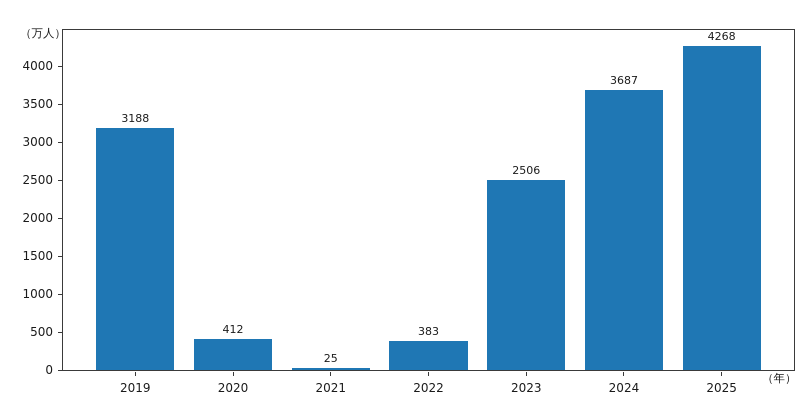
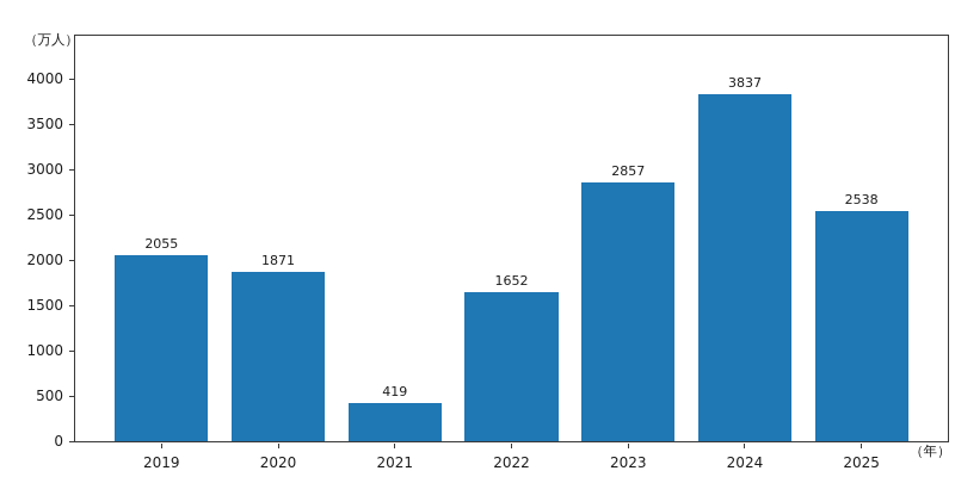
2019: 3188 -> 2055
2020: 412 -> 1871
2021: 25 -> 419
2022: 383 -> 1652
2023: 2506 -> 2857
2024: 3687 -> 3837
2025: 4268 -> 2538
